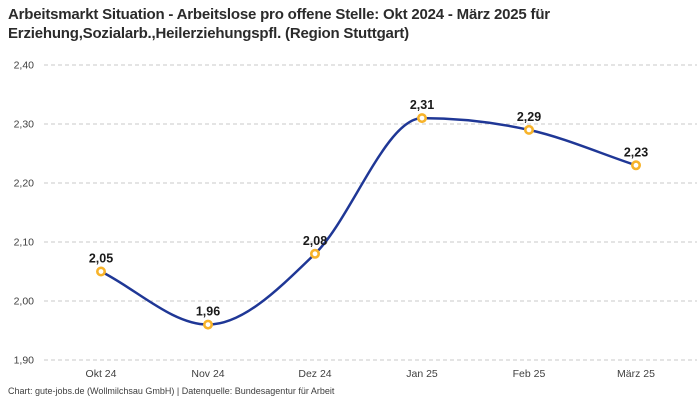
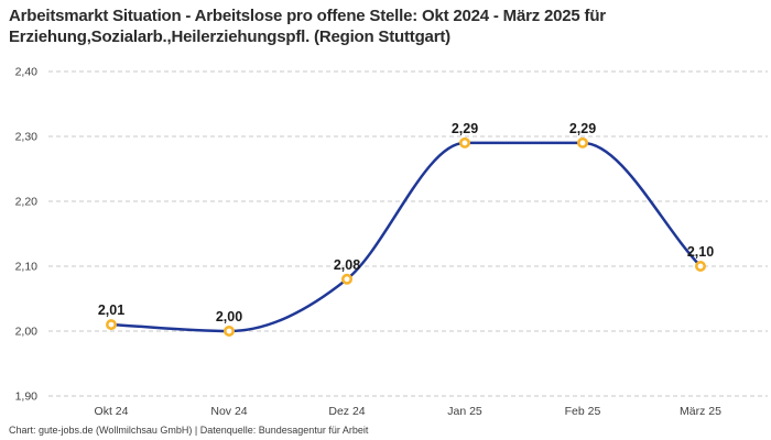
Okt 24: 2,05 -> 2,01
Nov 24: 1,96 -> 2,00
Jan 25: 2,31 -> 2,29
März 25: 2,23 -> 2,10
